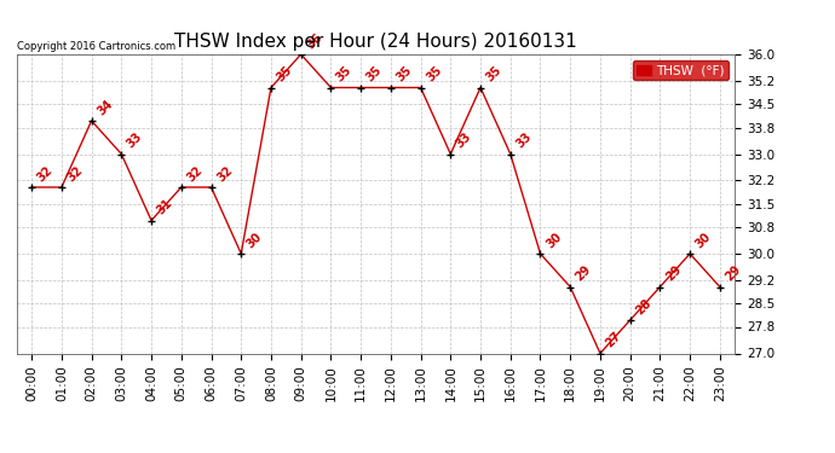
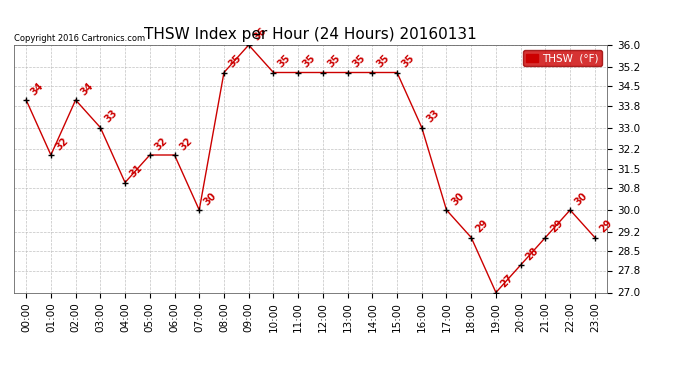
00:00: 32 -> 34
14:00: 33 -> 35
